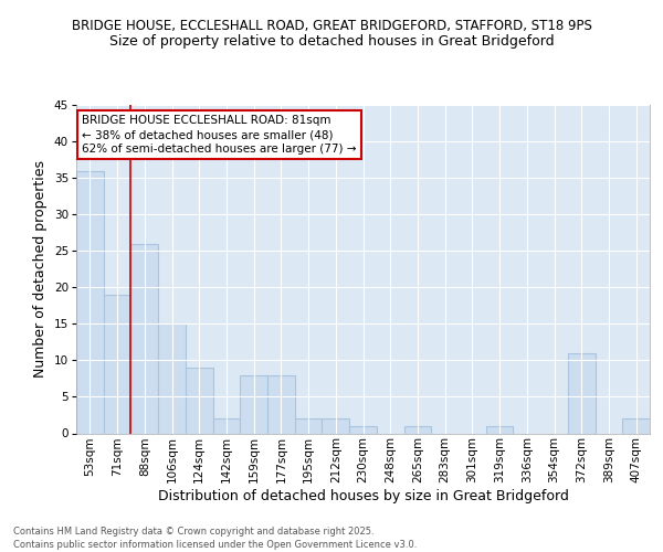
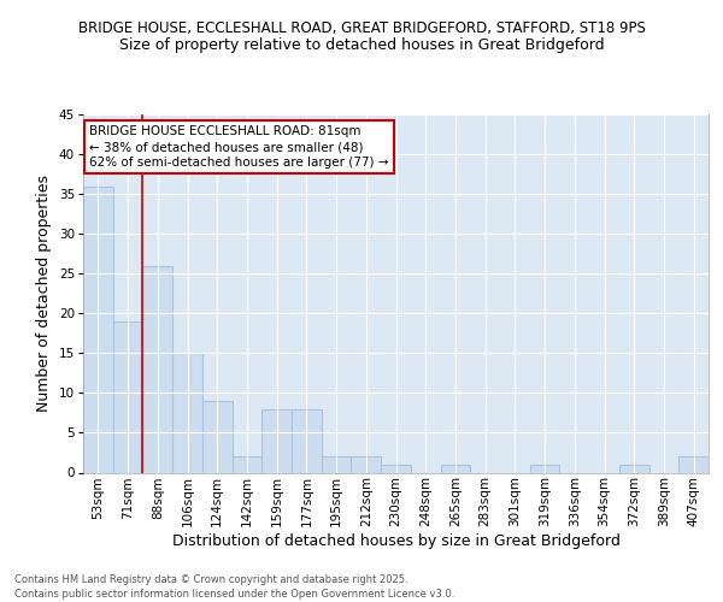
372sqm: 11 -> 1
